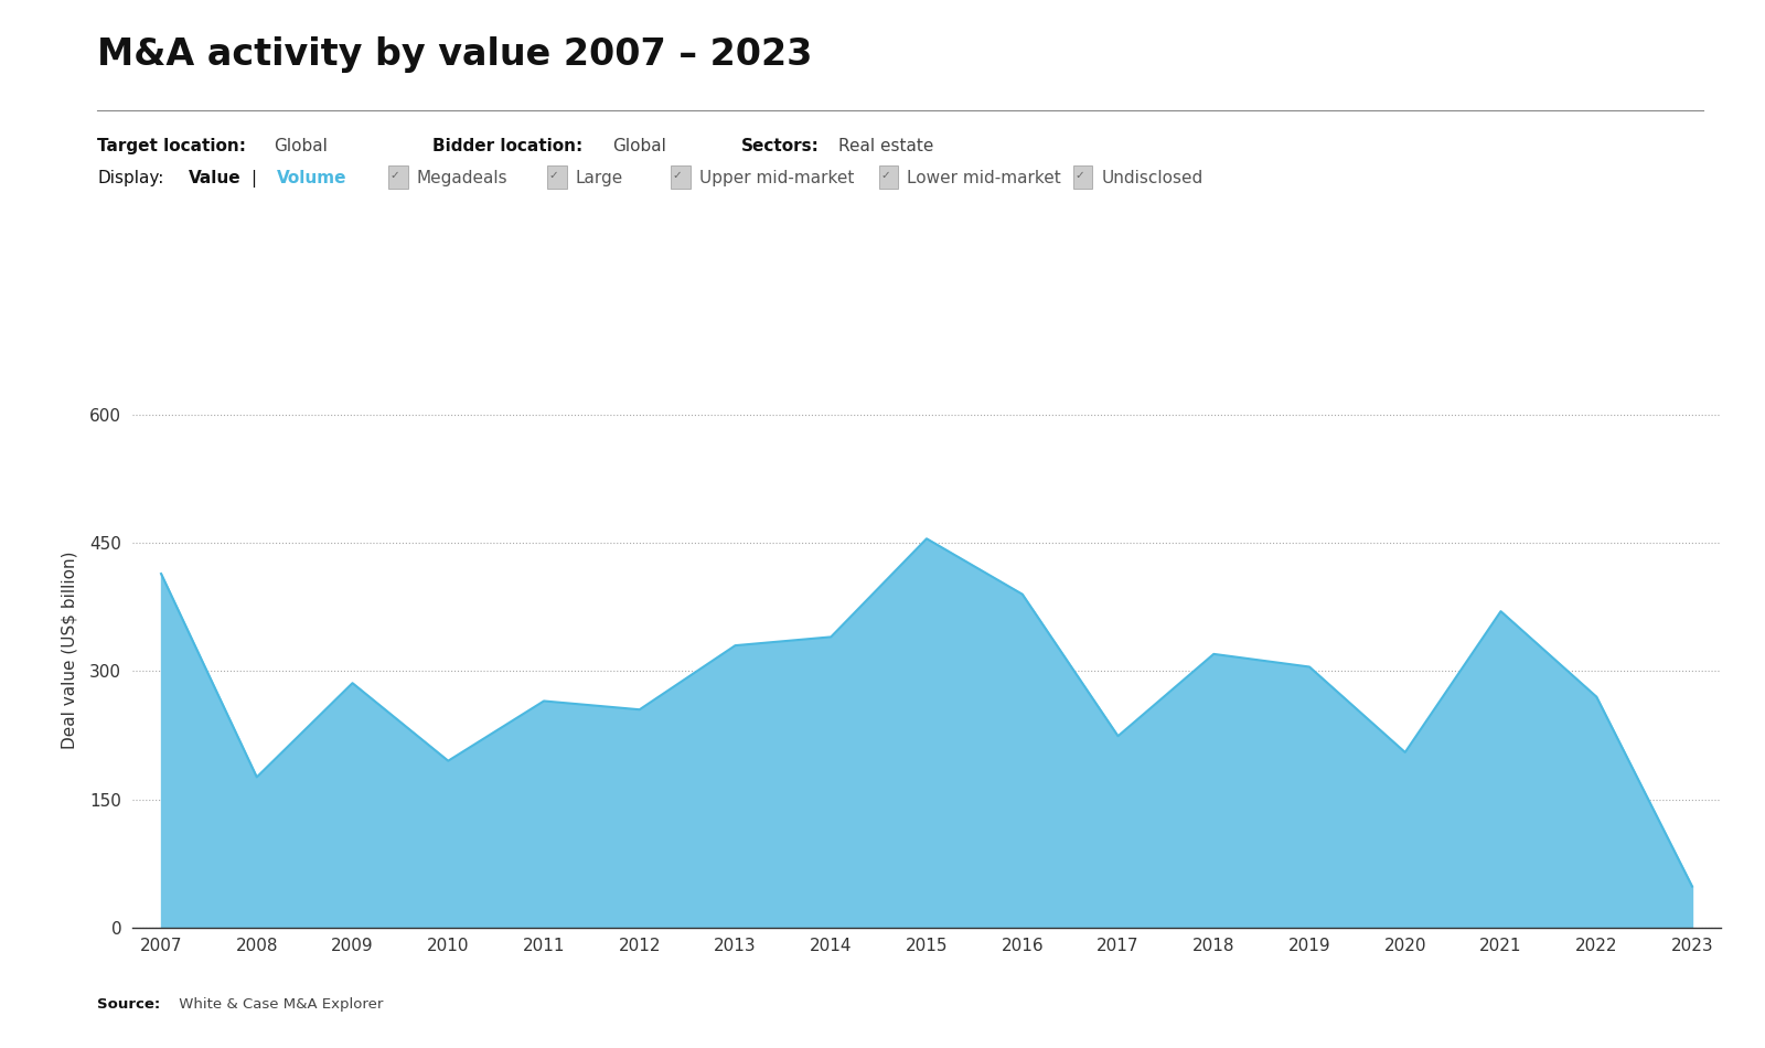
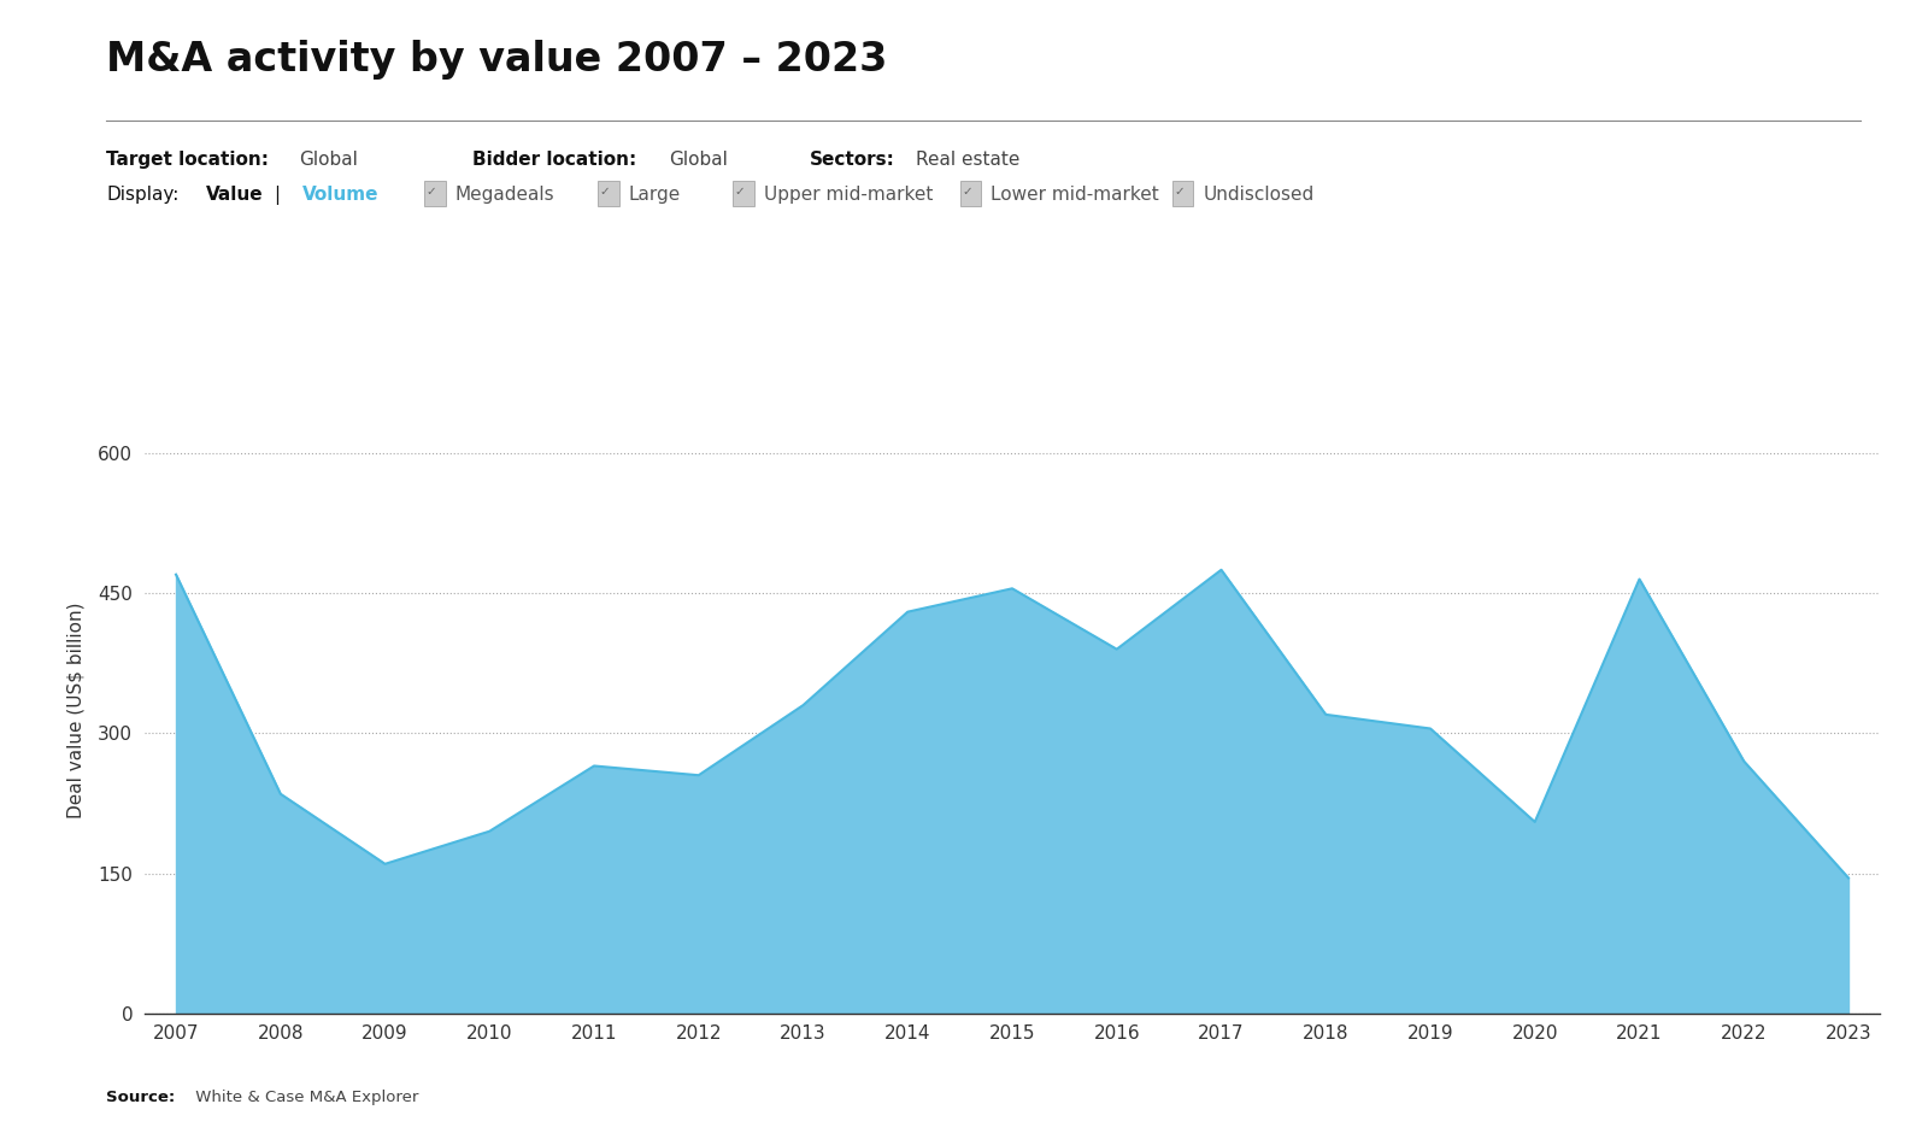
2007: 414 -> 470
2008: 176 -> 235
2009: 286 -> 160
2014: 340 -> 430
2017: 224 -> 475
2021: 370 -> 465
2023: 48 -> 145
